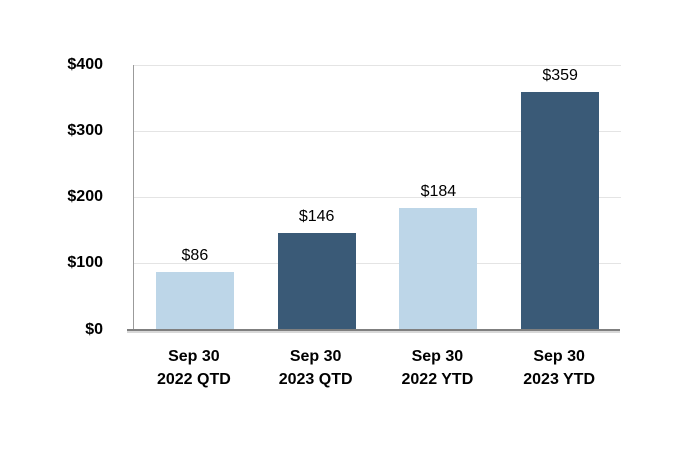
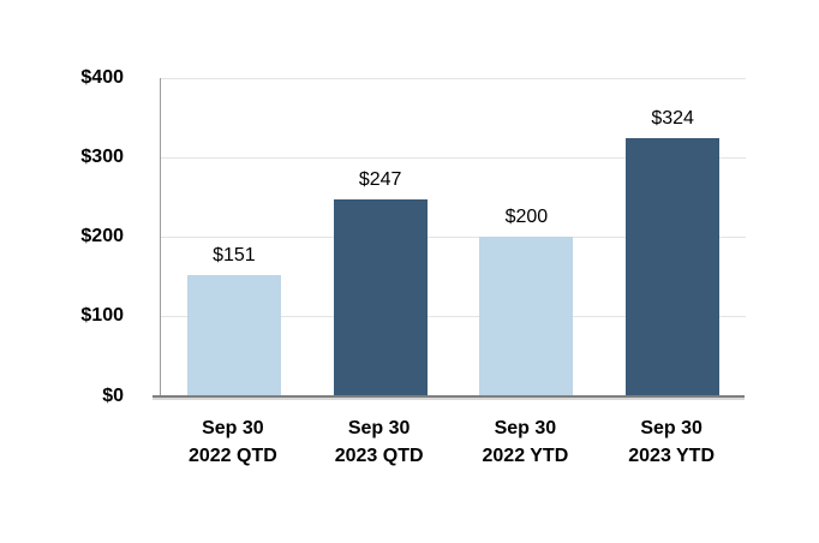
Sep 30 2022 QTD: $86 -> $151
Sep 30 2023 QTD: $146 -> $247
Sep 30 2022 YTD: $184 -> $200
Sep 30 2023 YTD: $359 -> $324
